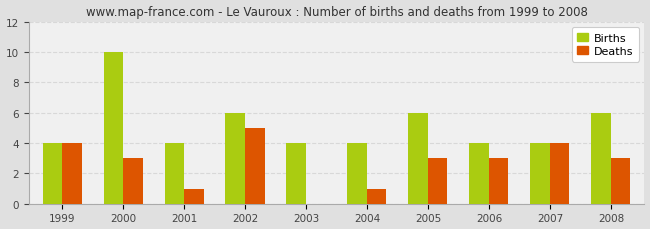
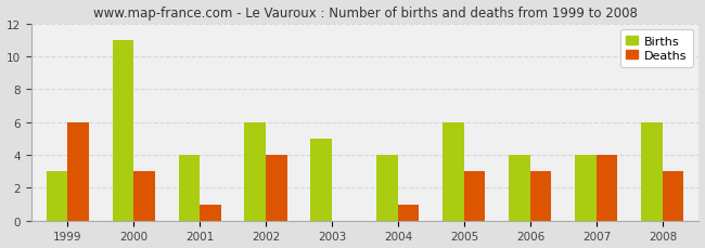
Births/1999: 4 -> 3
Deaths/1999: 4 -> 6
Births/2000: 10 -> 11
Deaths/2002: 5 -> 4
Births/2003: 4 -> 5
